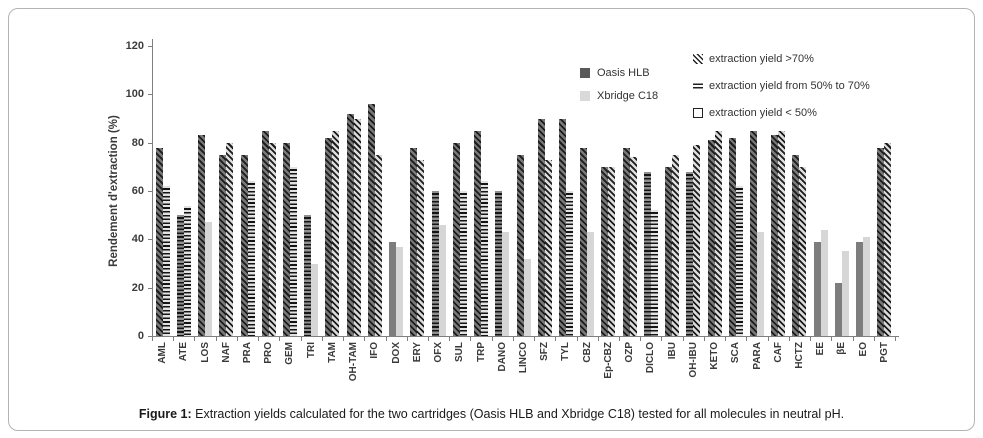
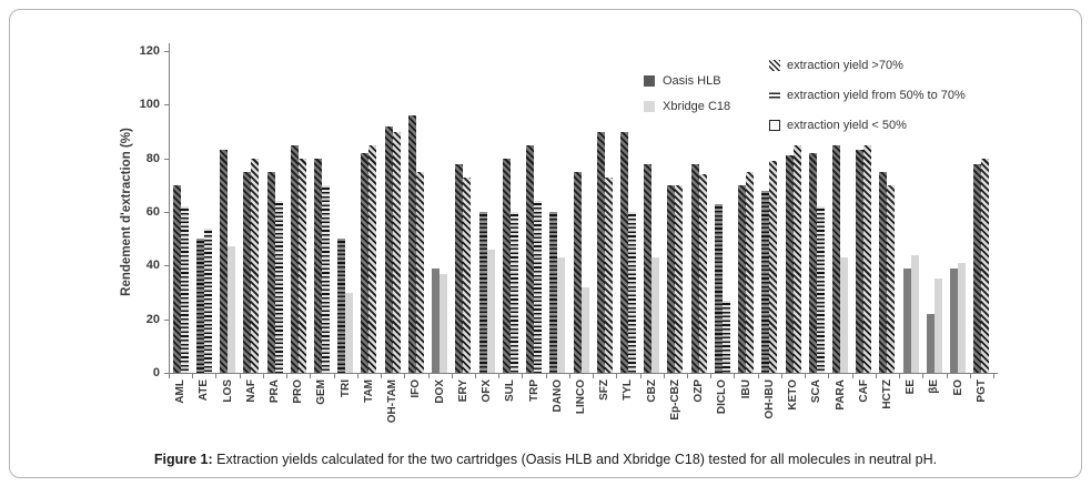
Oasis HLB/AML: 78 -> 70
Oasis HLB/DICLO: 68 -> 63
Xbridge C18/DICLO: 52 -> 27
